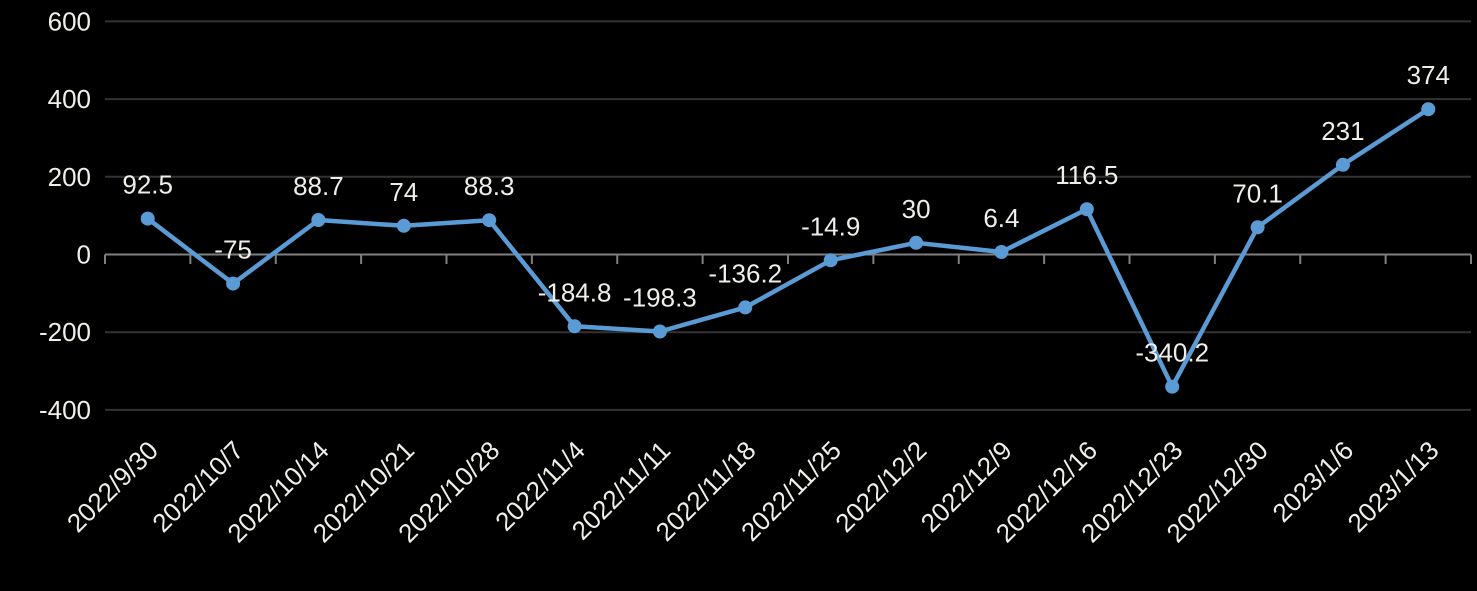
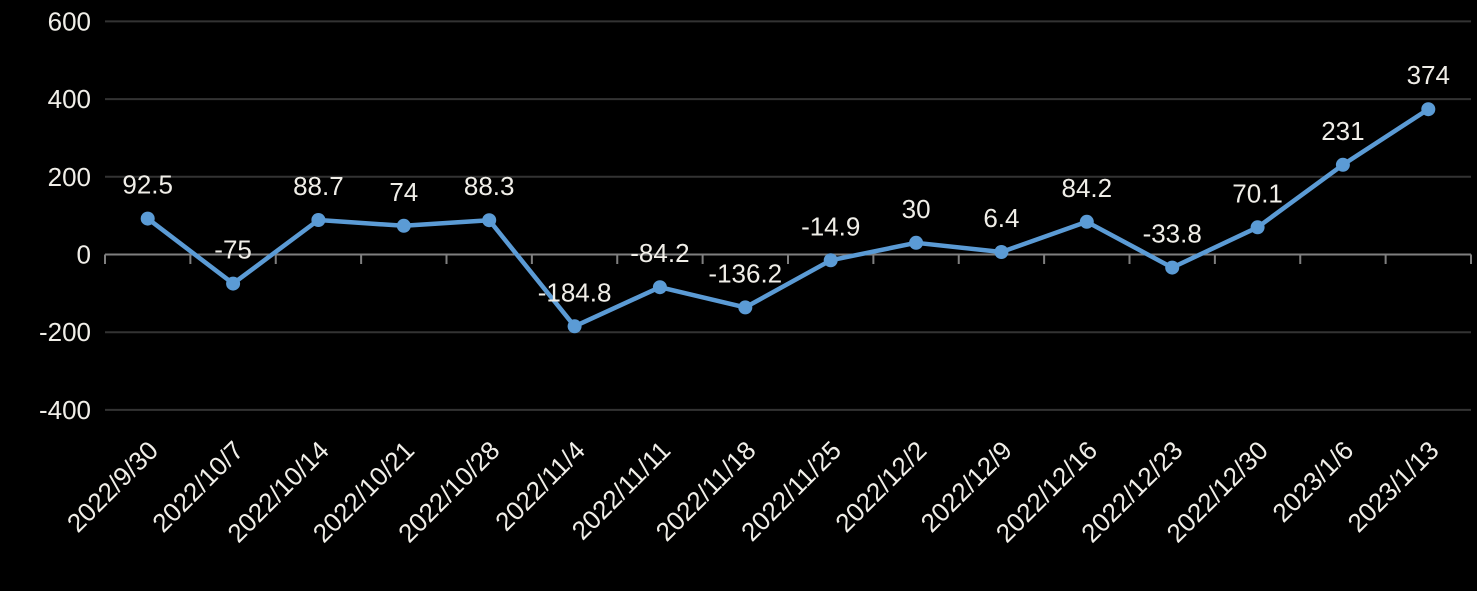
2022/11/11: -198.3 -> -84.2
2022/12/16: 116.5 -> 84.2
2022/12/23: -340.2 -> -33.8
